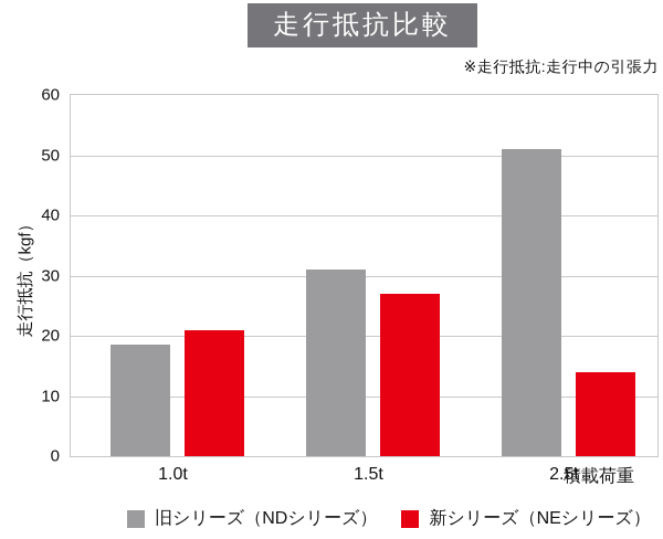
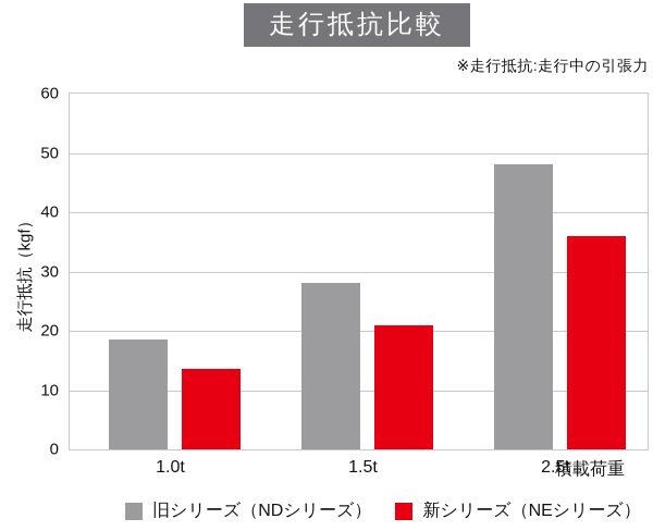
新シリーズ（NEシリーズ）/1.0t: 21 -> 14
旧シリーズ（NDシリーズ）/1.5t: 31 -> 28
新シリーズ（NEシリーズ）/1.5t: 27 -> 21
旧シリーズ（NDシリーズ）/2.5t: 51 -> 48
新シリーズ（NEシリーズ）/2.5t: 14 -> 36
